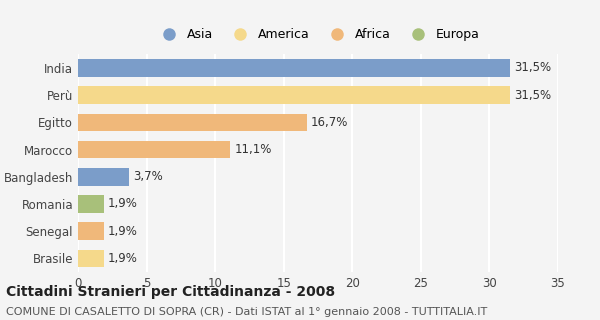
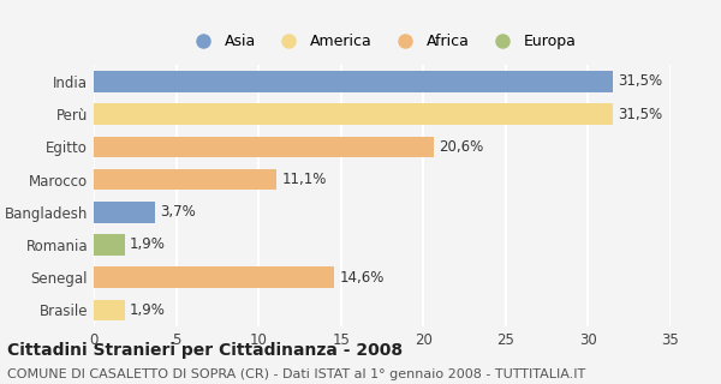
Egitto: 16,7% -> 20,6%
Senegal: 1,9% -> 14,6%
